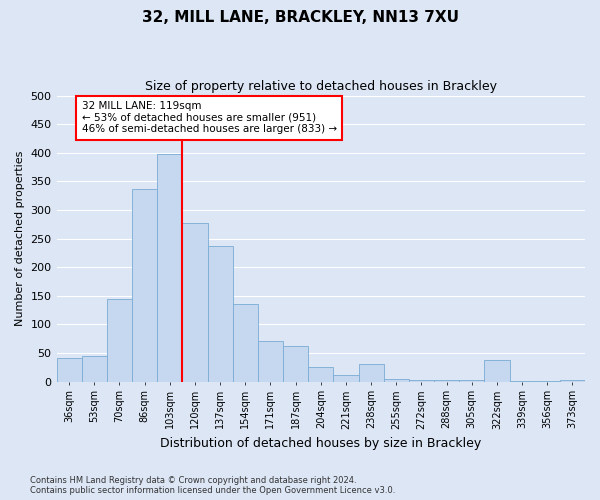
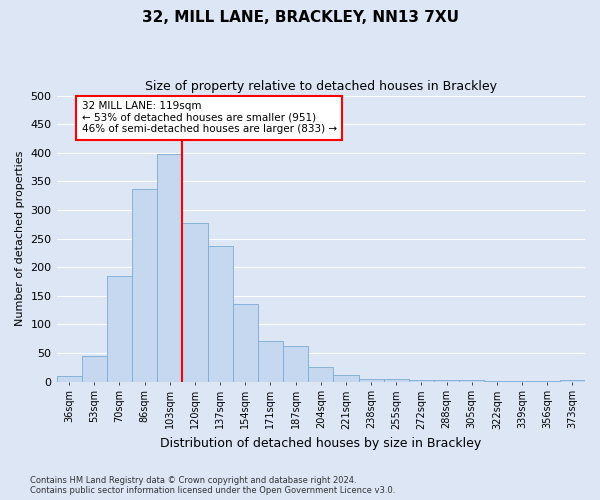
36sqm: 42 -> 10
70sqm: 144 -> 185
238sqm: 30 -> 5
322sqm: 38 -> 1
